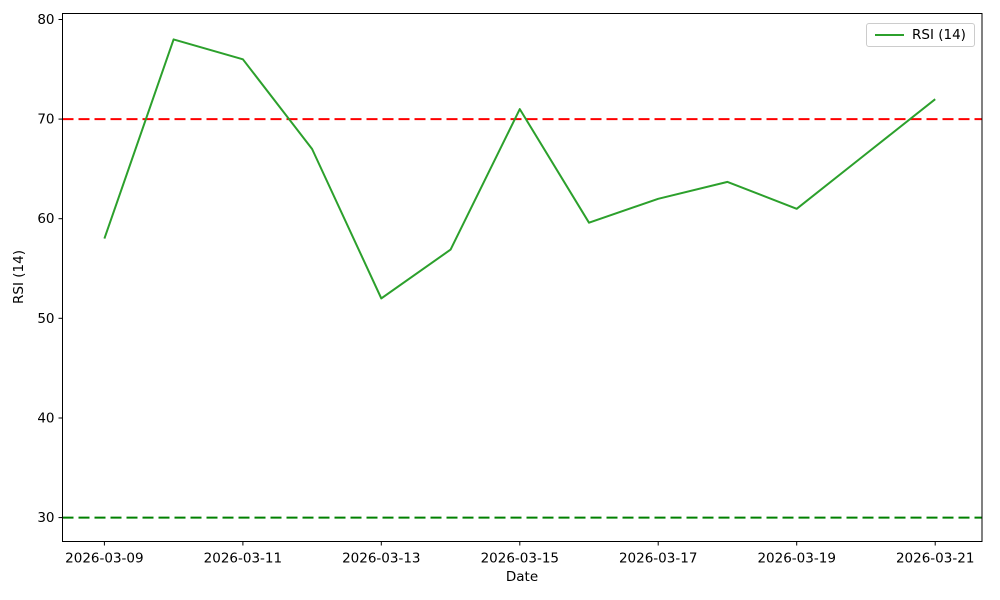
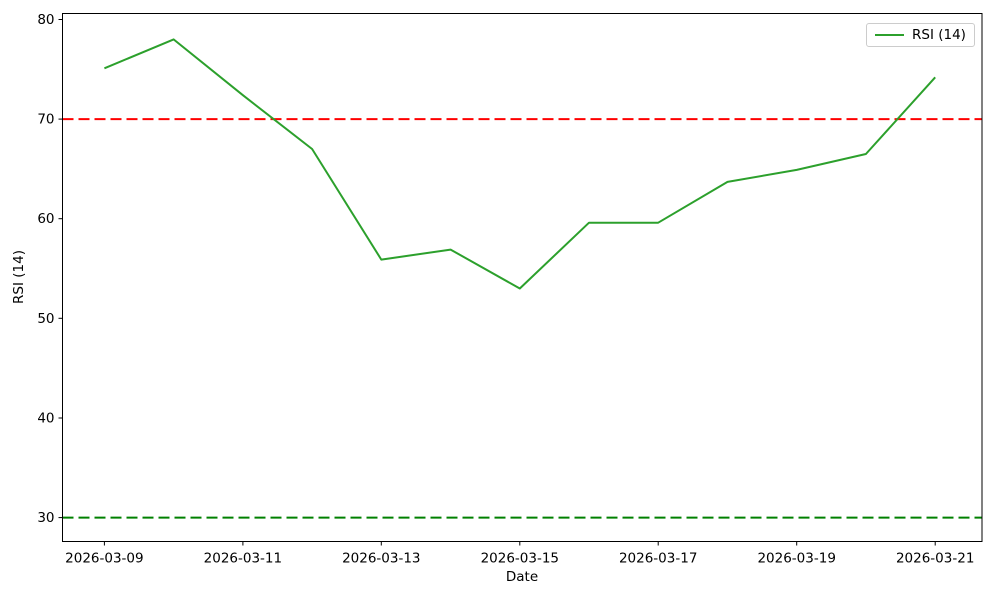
2026-03-09: 58 -> 75
2026-03-11: 76 -> 72
2026-03-13: 52 -> 56
2026-03-15: 71 -> 53
2026-03-17: 62 -> 60
2026-03-19: 61 -> 65
2026-03-21: 72 -> 74
